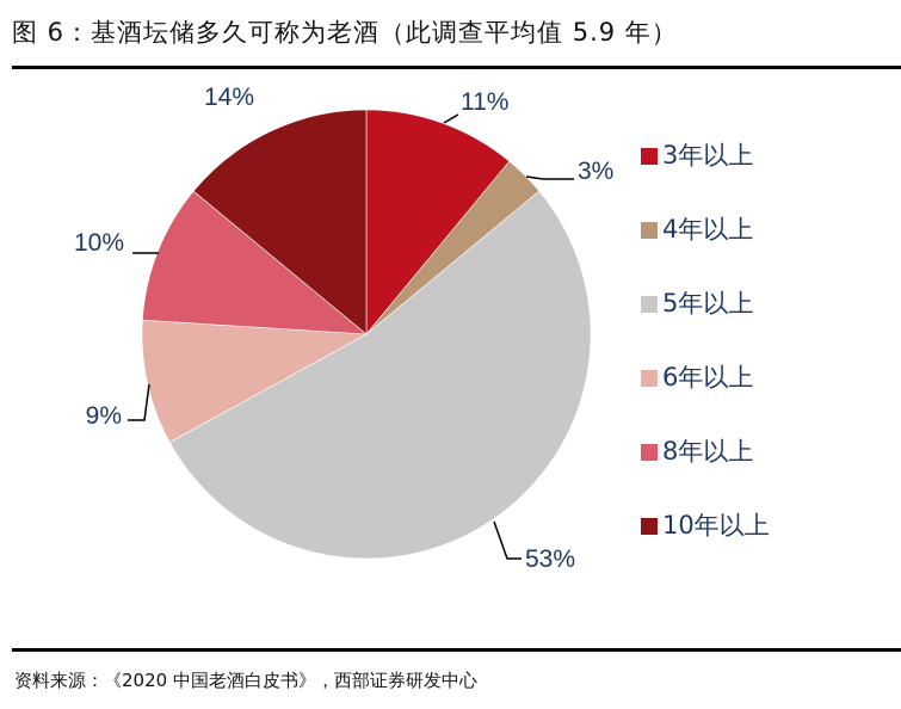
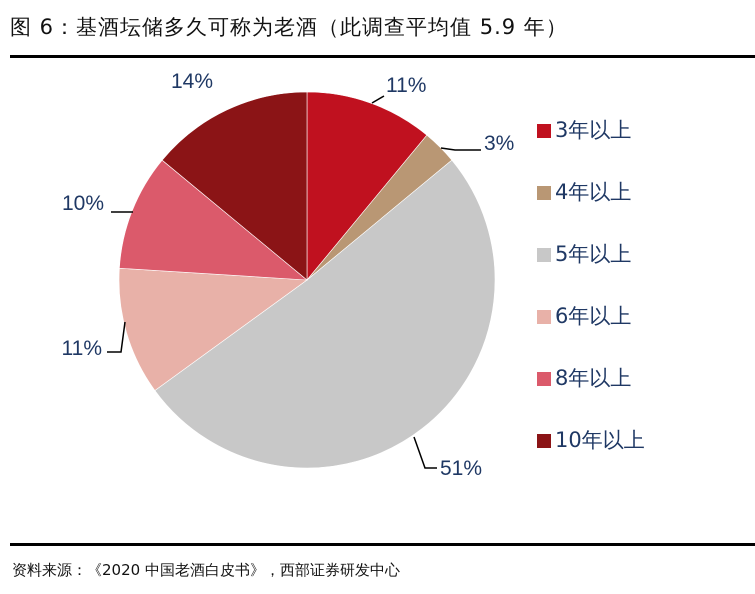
5年以上: 53% -> 51%
6年以上: 9% -> 11%
